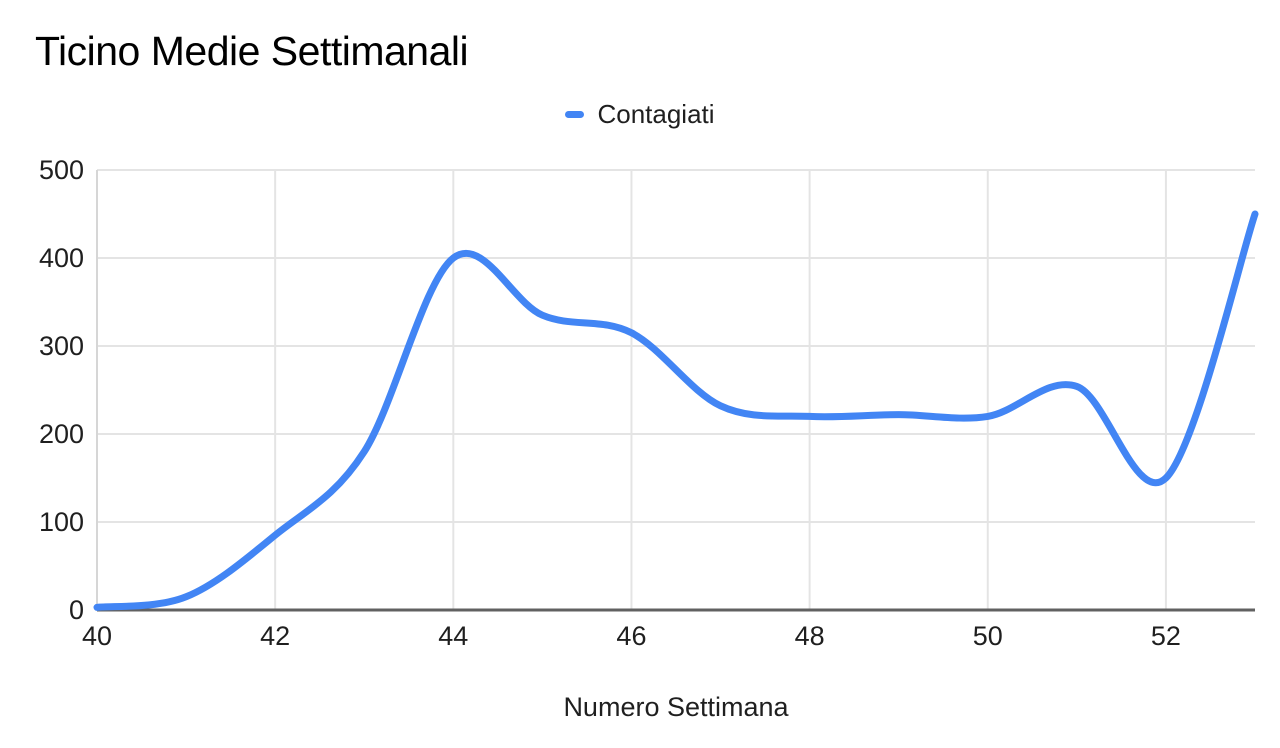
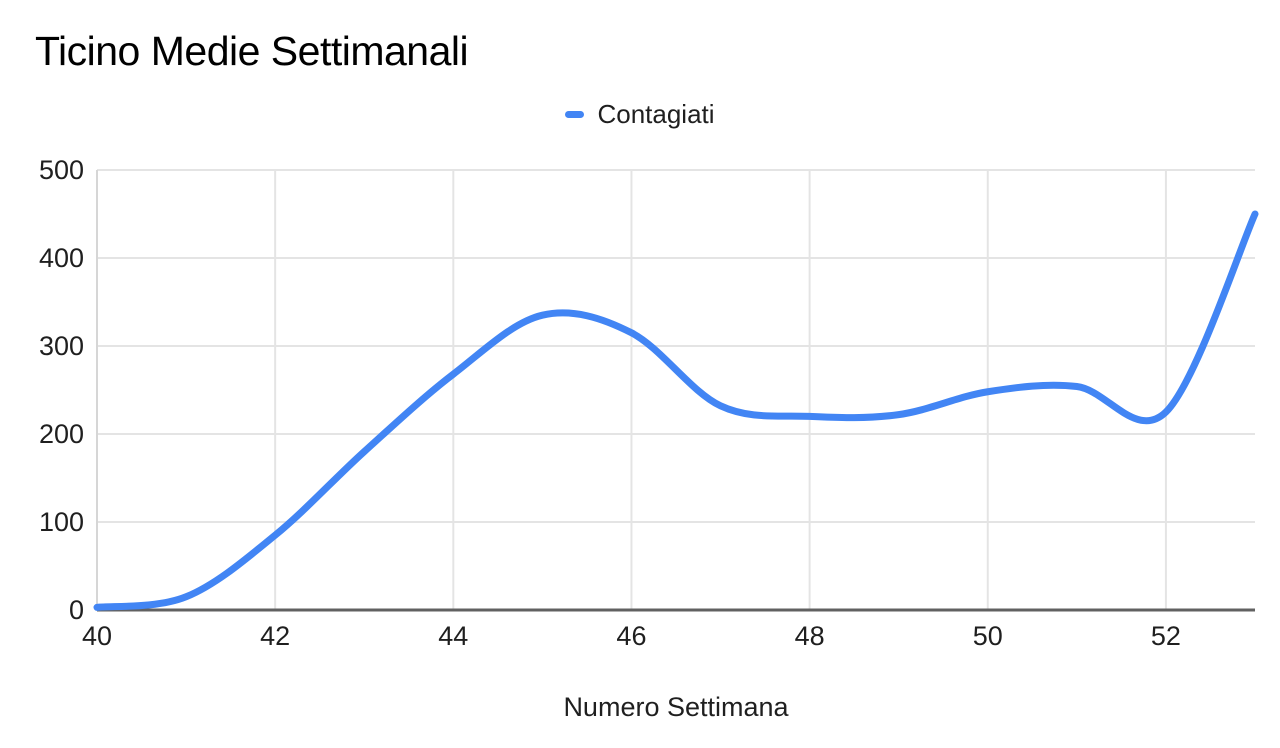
44: 400 -> 270
50: 220 -> 250
52: 150 -> 220
